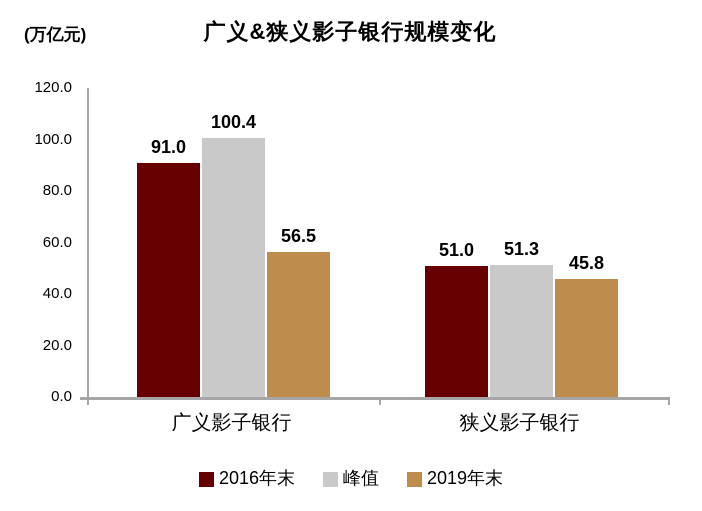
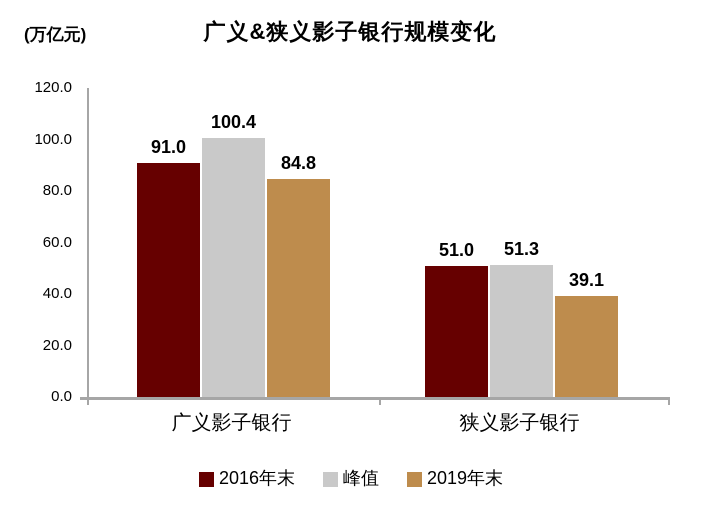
2019年末/广义影子银行: 56.5 -> 84.8
2019年末/狭义影子银行: 45.8 -> 39.1
